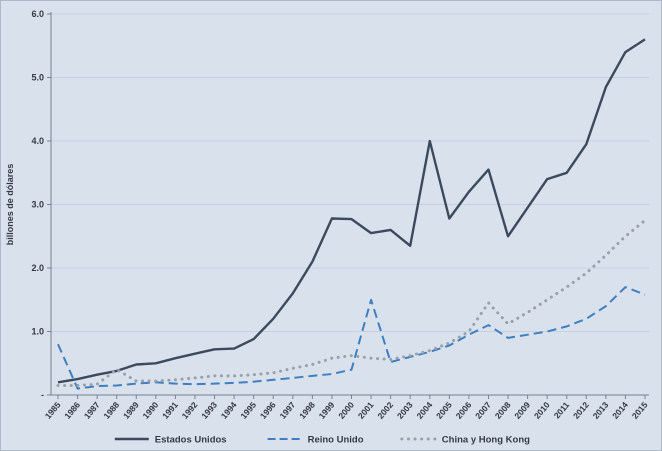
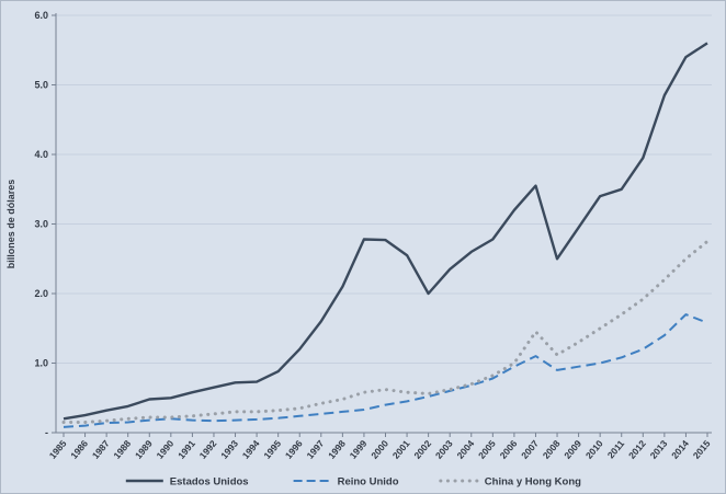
Reino Unido/1985: 0.8 -> 0.1
China y Hong Kong/1988: 0.4 -> 0.2
Reino Unido/2001: 1.5 -> 0.5
Estados Unidos/2002: 2.6 -> 2.0
Estados Unidos/2004: 4.0 -> 2.6
